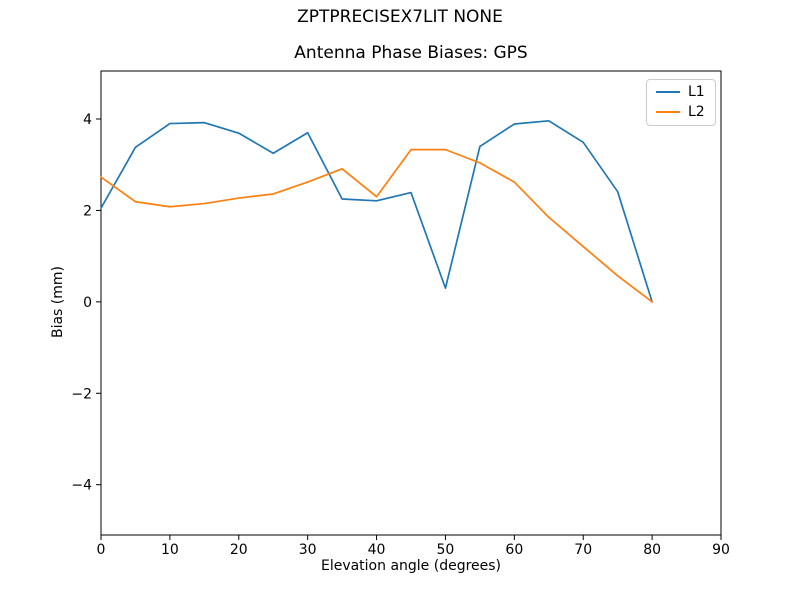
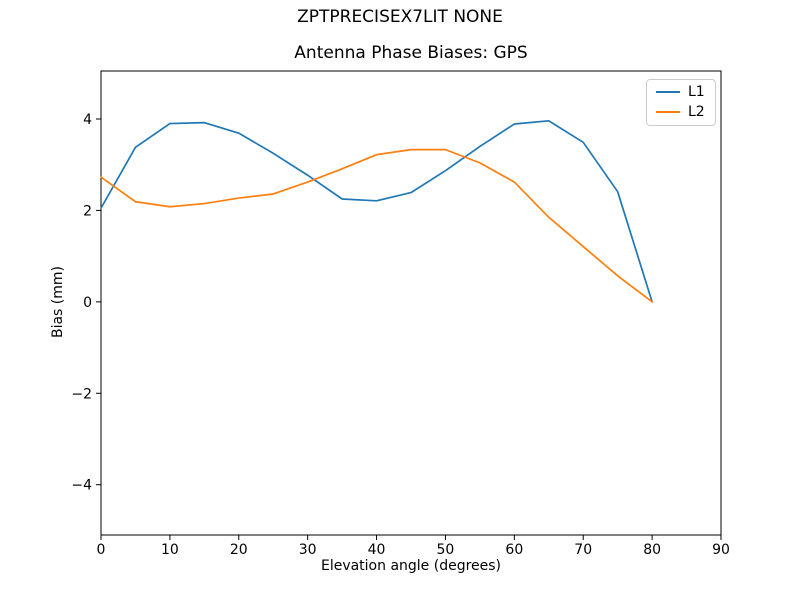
L1/30: 3.7 -> 2.8
L2/40: 2.3 -> 3.2
L1/50: 0.3 -> 2.9
